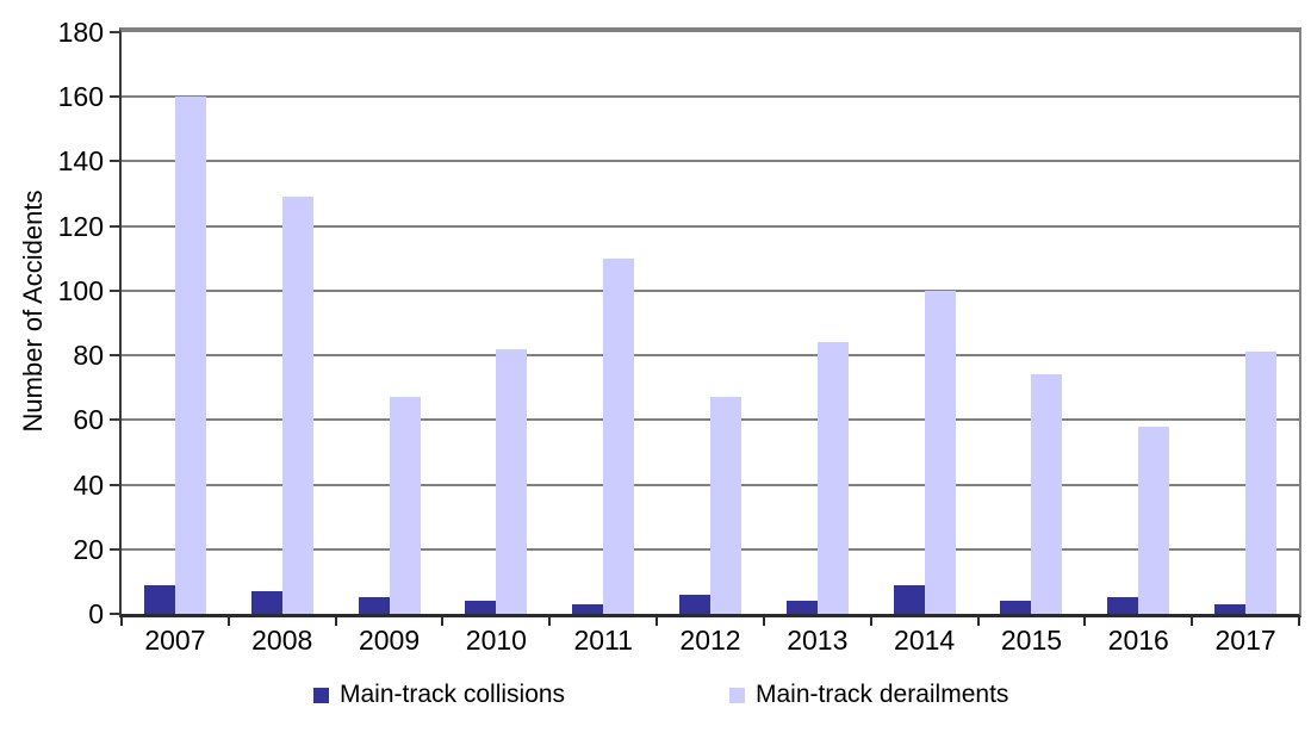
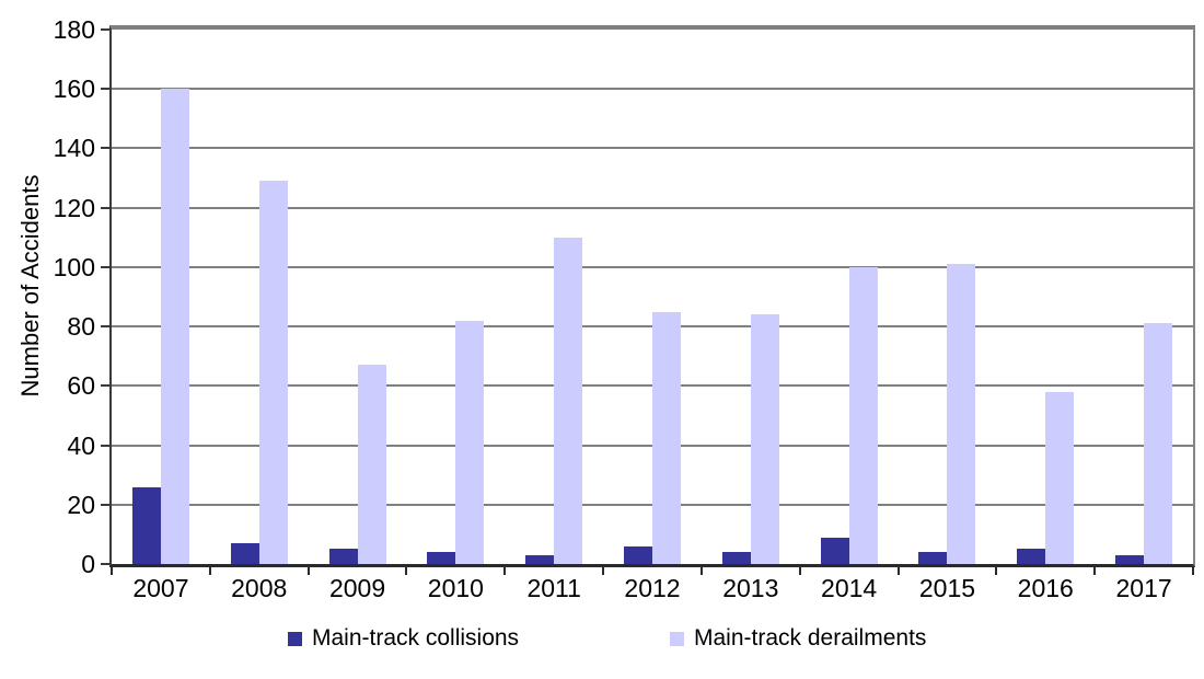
Main-track collisions/2007: 9 -> 26
Main-track derailments/2012: 67 -> 85
Main-track derailments/2015: 74 -> 101
